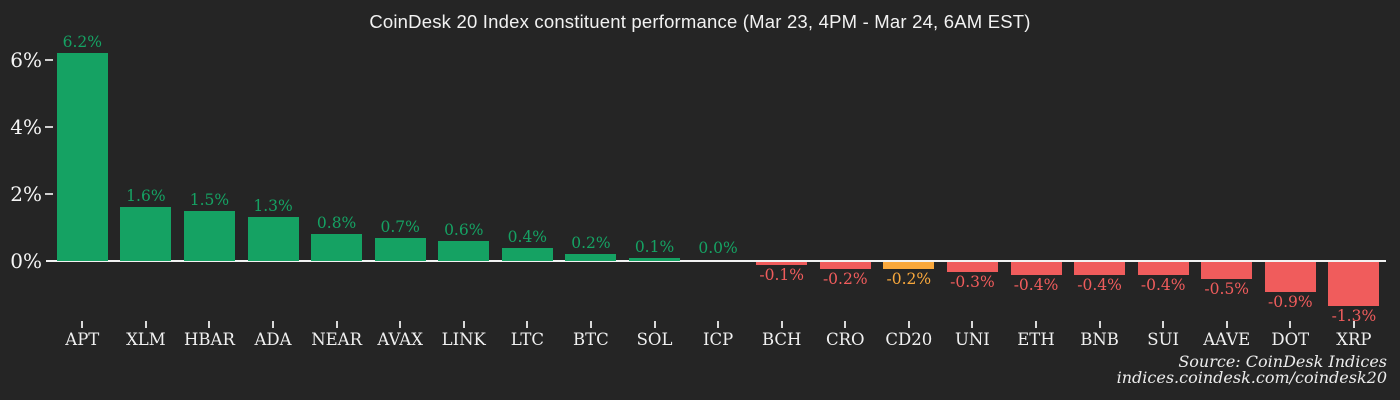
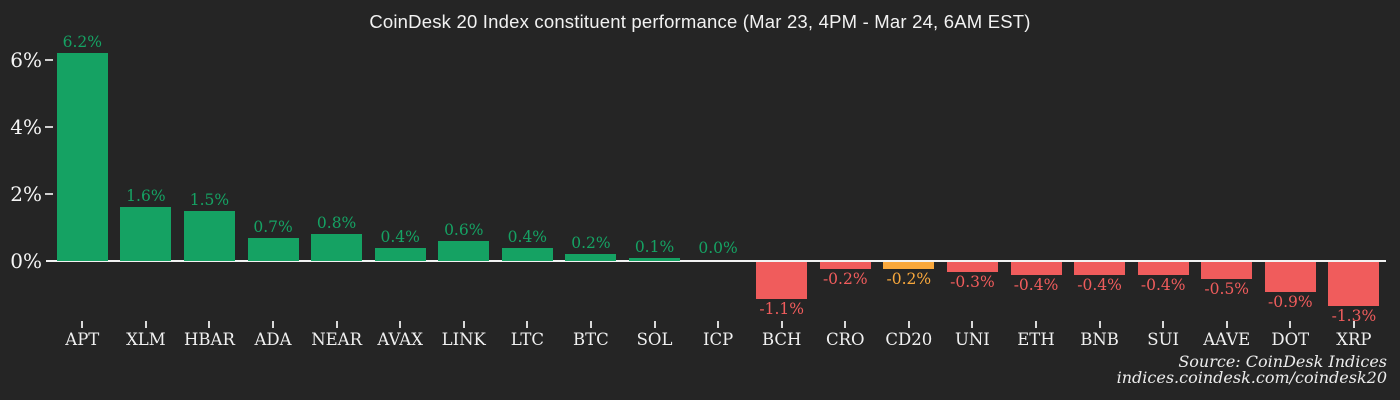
ADA: 1.3% -> 0.7%
AVAX: 0.7% -> 0.4%
BCH: -0.1% -> -1.1%
